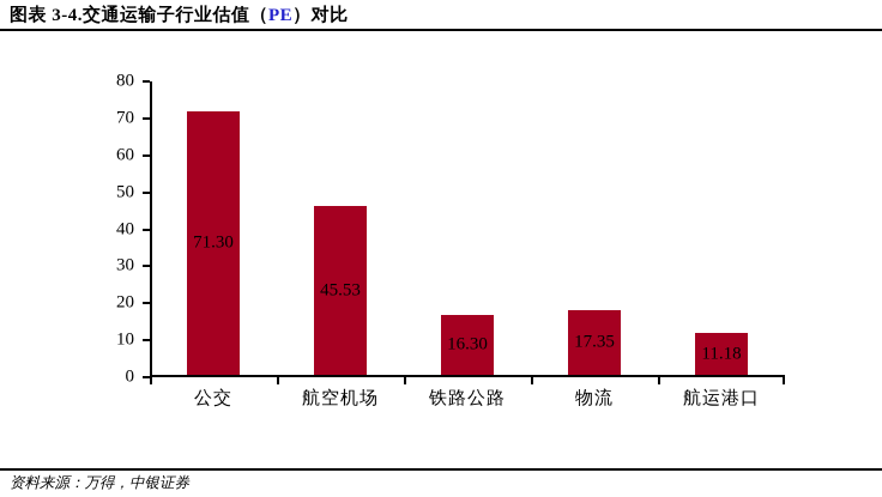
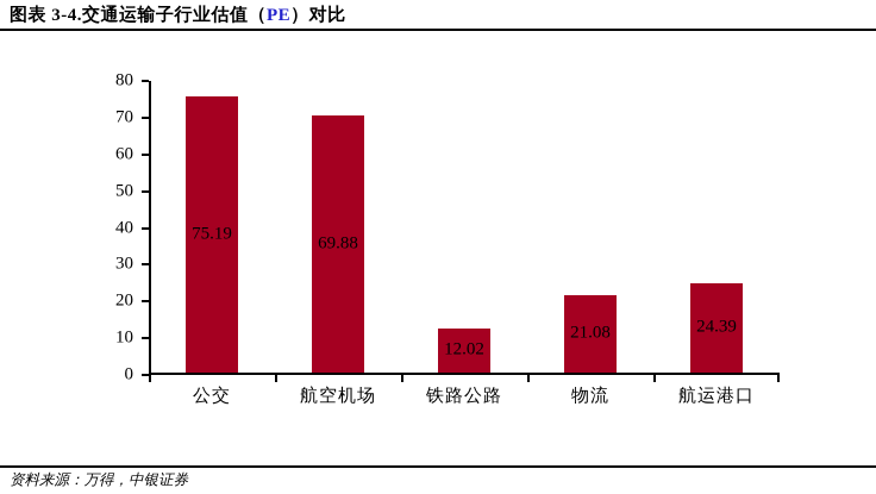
公交: 71.30 -> 75.19
航空机场: 45.53 -> 69.88
铁路公路: 16.30 -> 12.02
物流: 17.35 -> 21.08
航运港口: 11.18 -> 24.39
